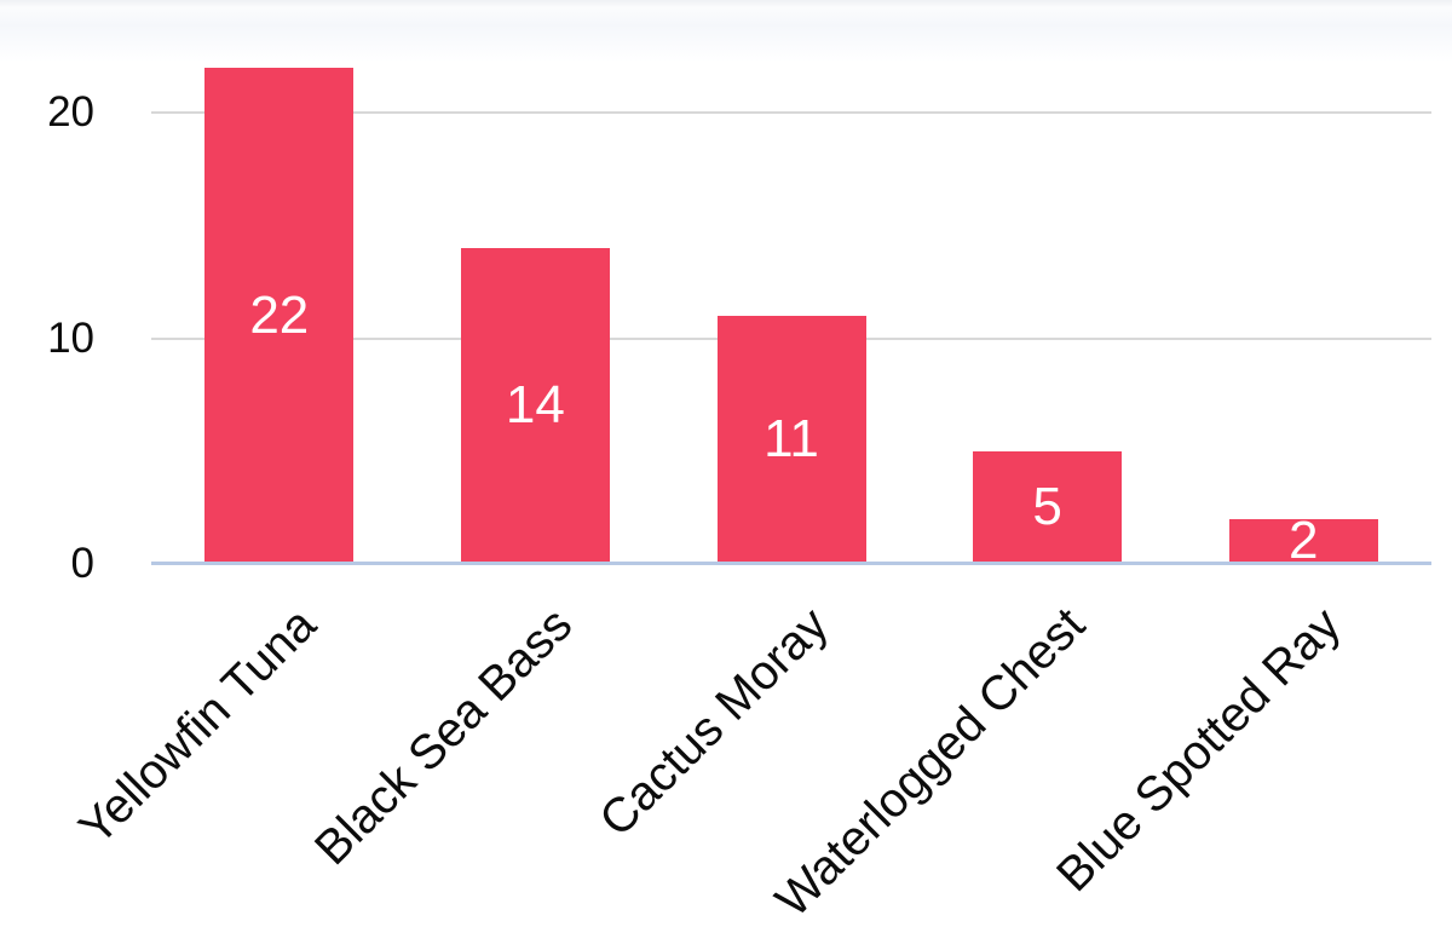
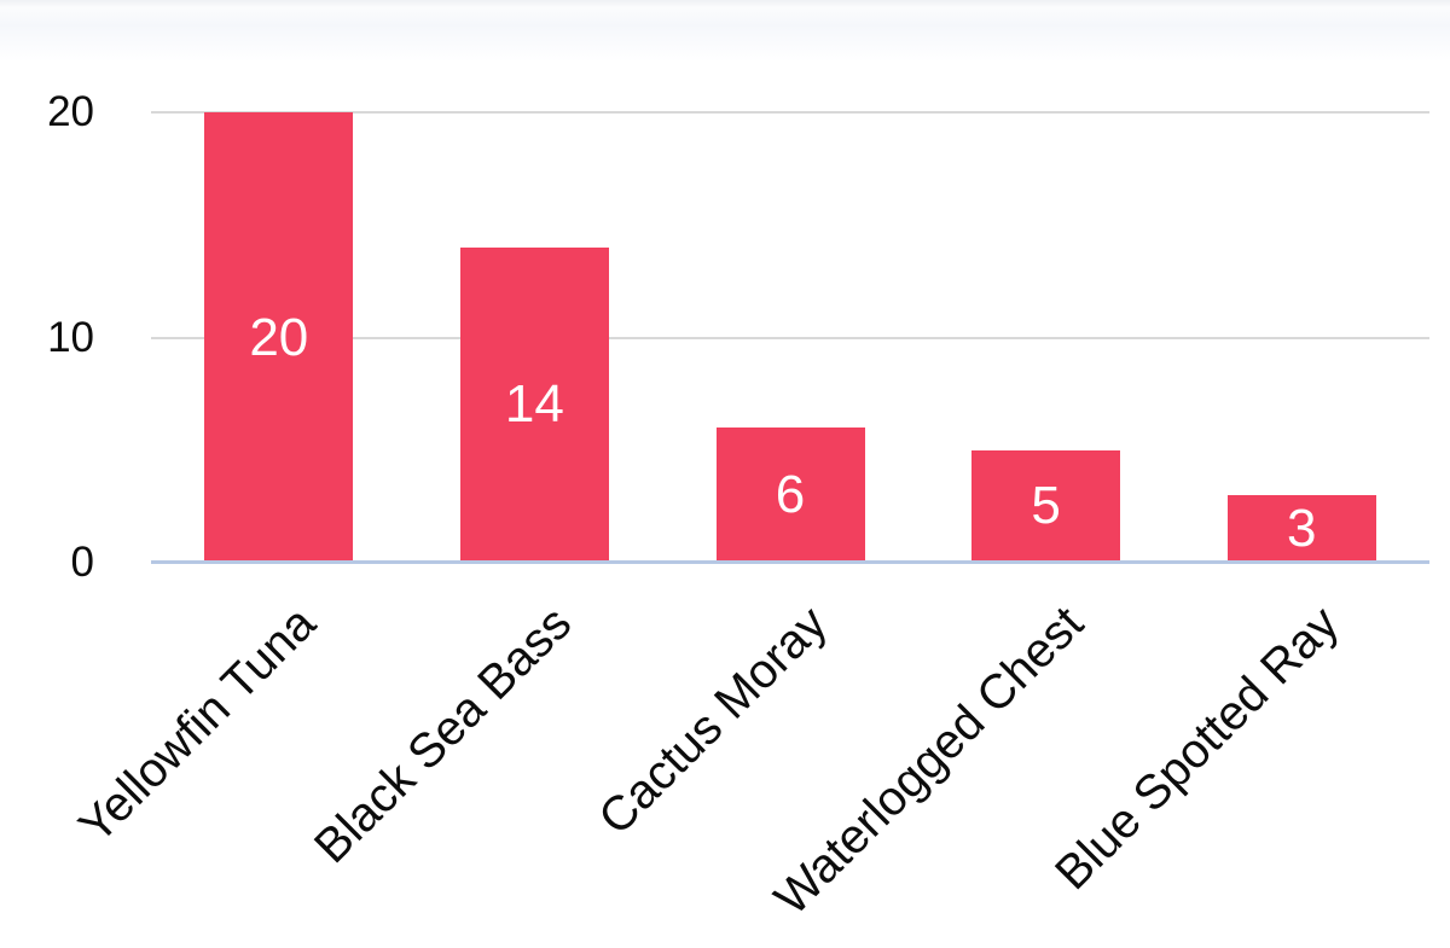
Yellowfin Tuna: 22 -> 20
Cactus Moray: 11 -> 6
Blue Spotted Ray: 2 -> 3
